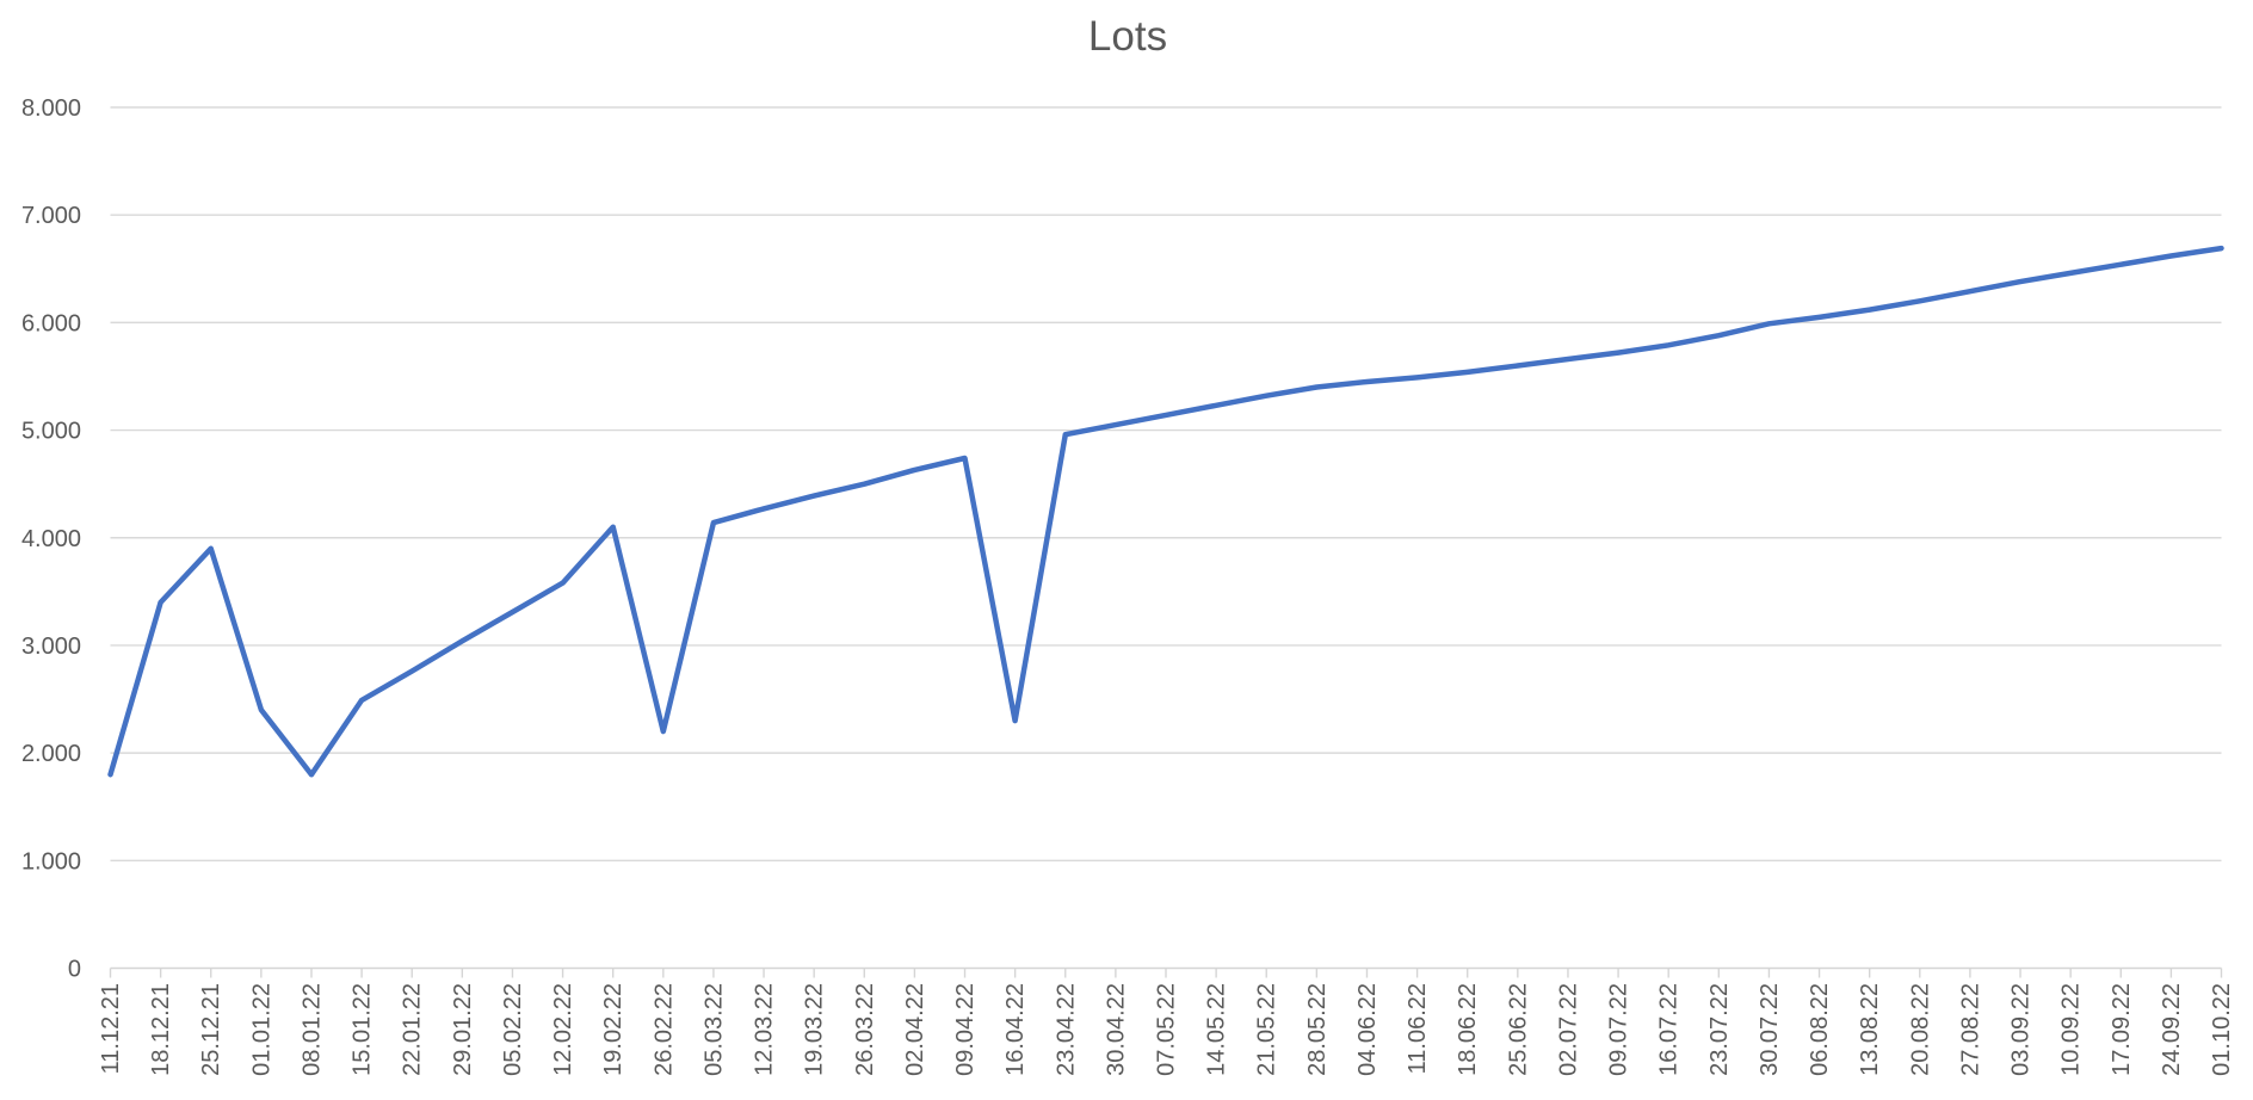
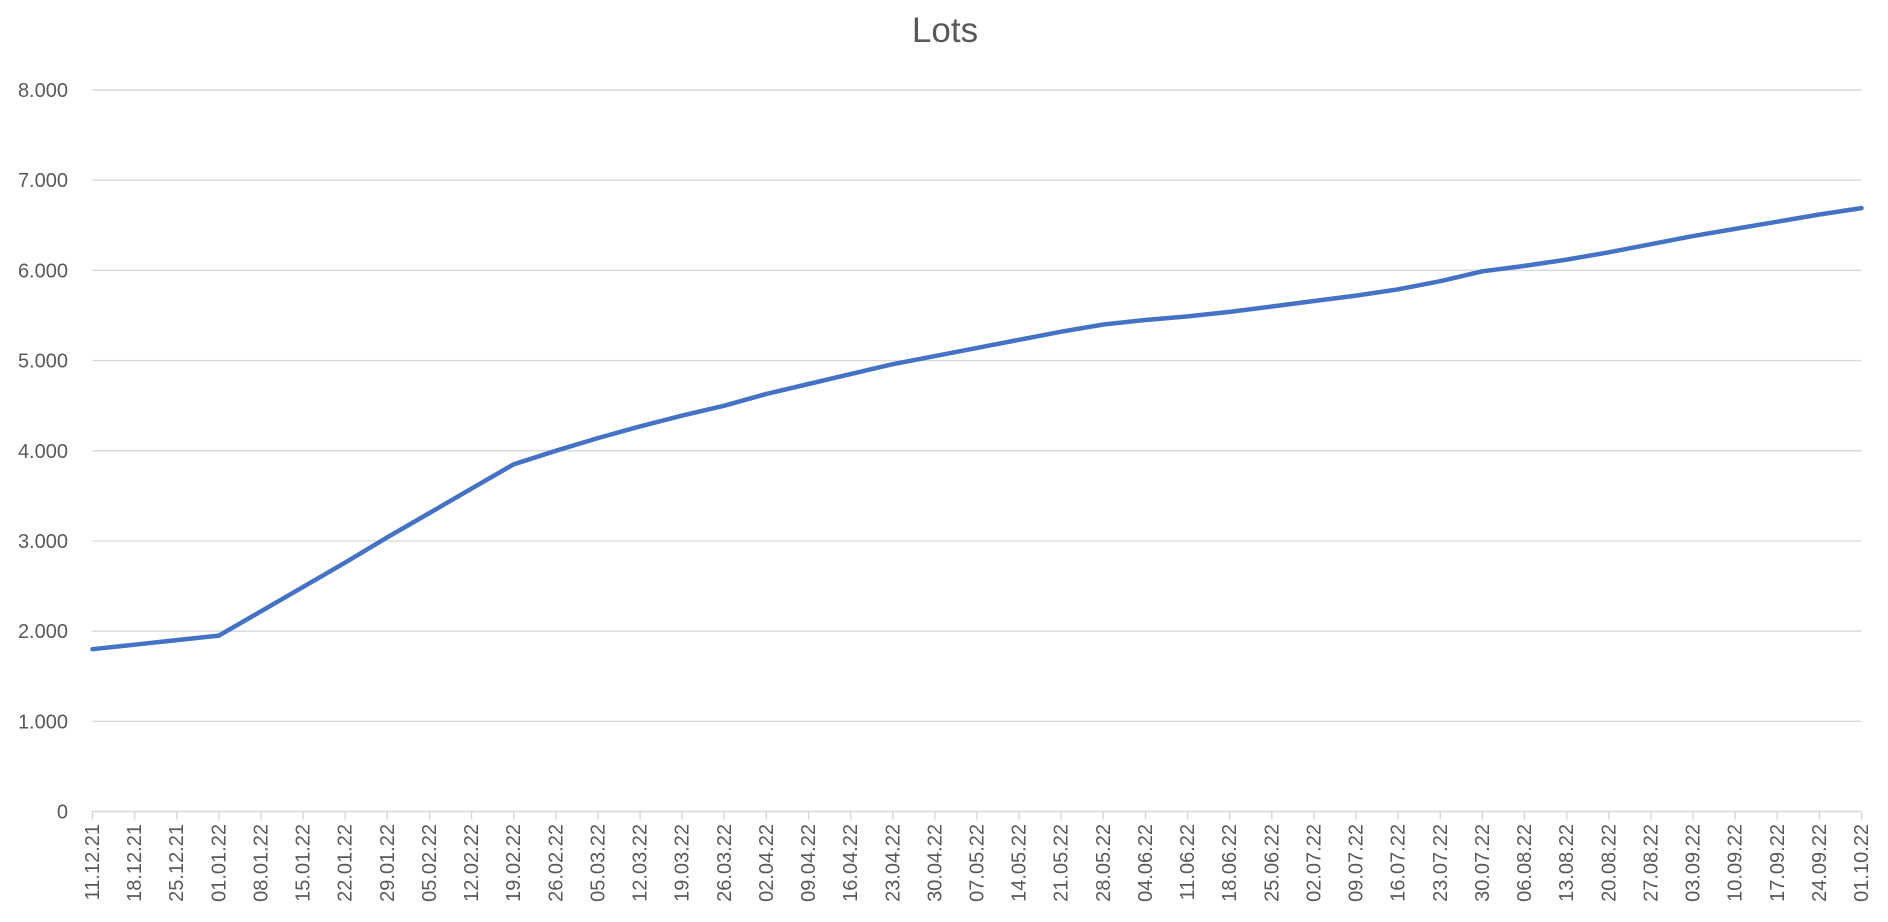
18.12.21: 3400 -> 1800
25.12.21: 3900 -> 1900
01.01.22: 2400 -> 2000
08.01.22: 1800 -> 2200
19.02.22: 4100 -> 3800
26.02.22: 2200 -> 4000
16.04.22: 2300 -> 4800
